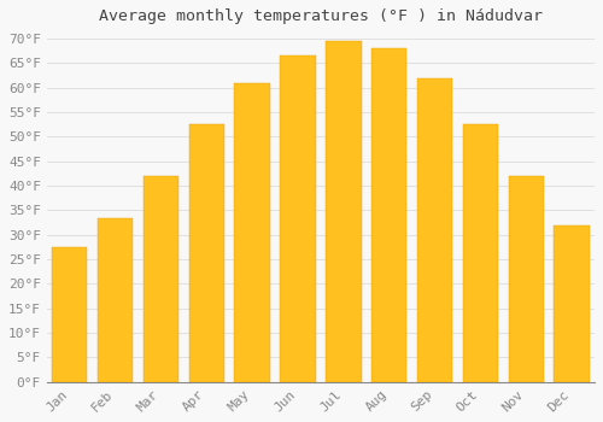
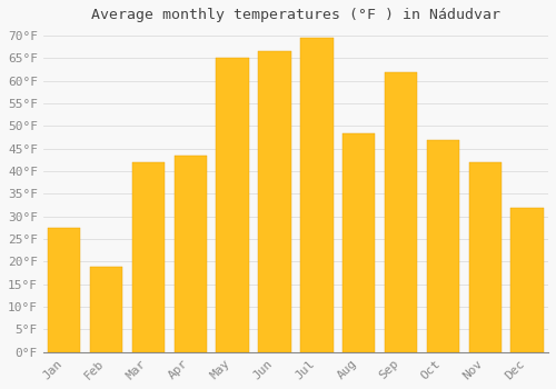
Feb: 33.5°F -> 19.0°F
Apr: 52.5°F -> 43.5°F
May: 61.0°F -> 65.0°F
Aug: 68.0°F -> 48.5°F
Oct: 52.5°F -> 47.0°F
